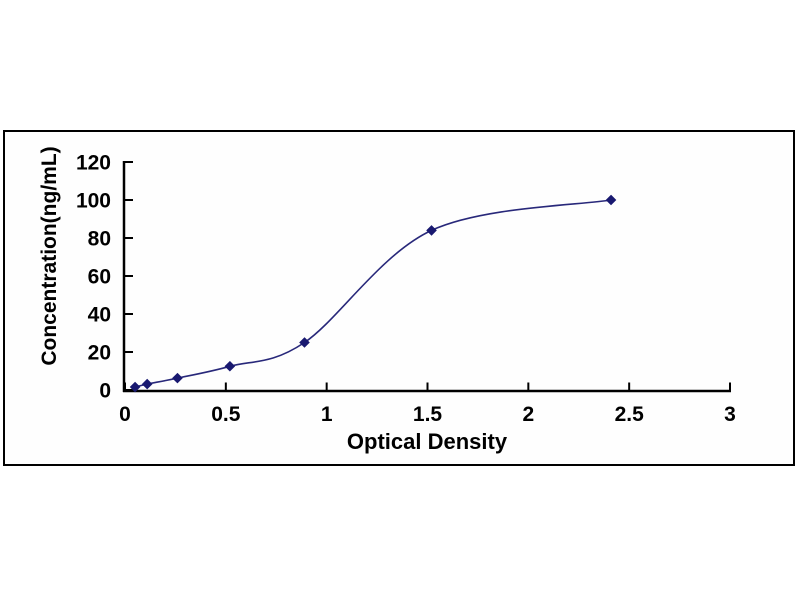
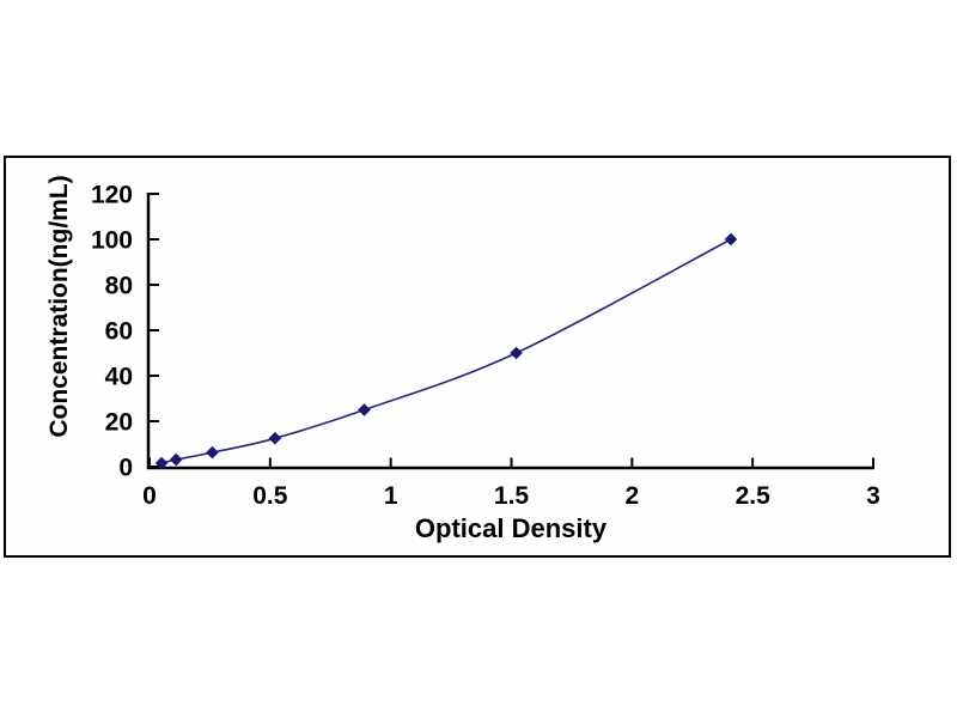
1.52: 84 -> 50
